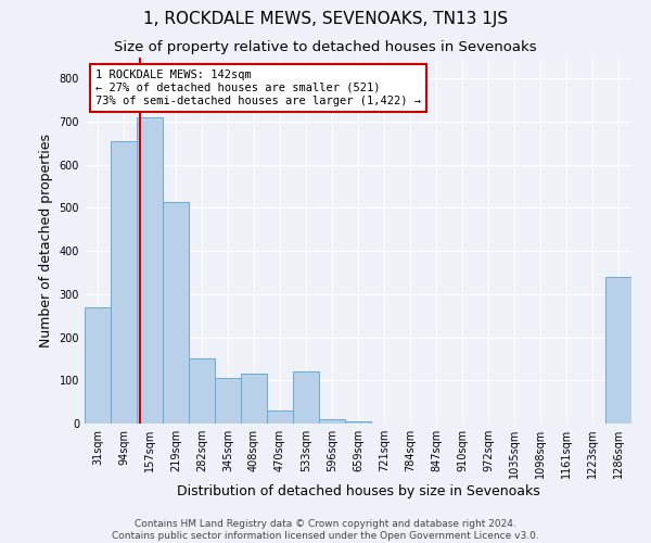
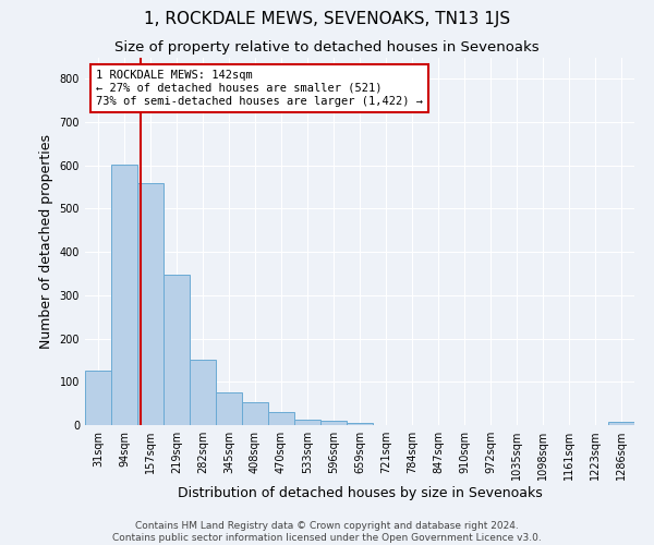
31sqm: 270 -> 125
94sqm: 655 -> 603
157sqm: 710 -> 558
219sqm: 515 -> 347
345sqm: 105 -> 75
408sqm: 115 -> 52
533sqm: 120 -> 13
1286sqm: 340 -> 8
